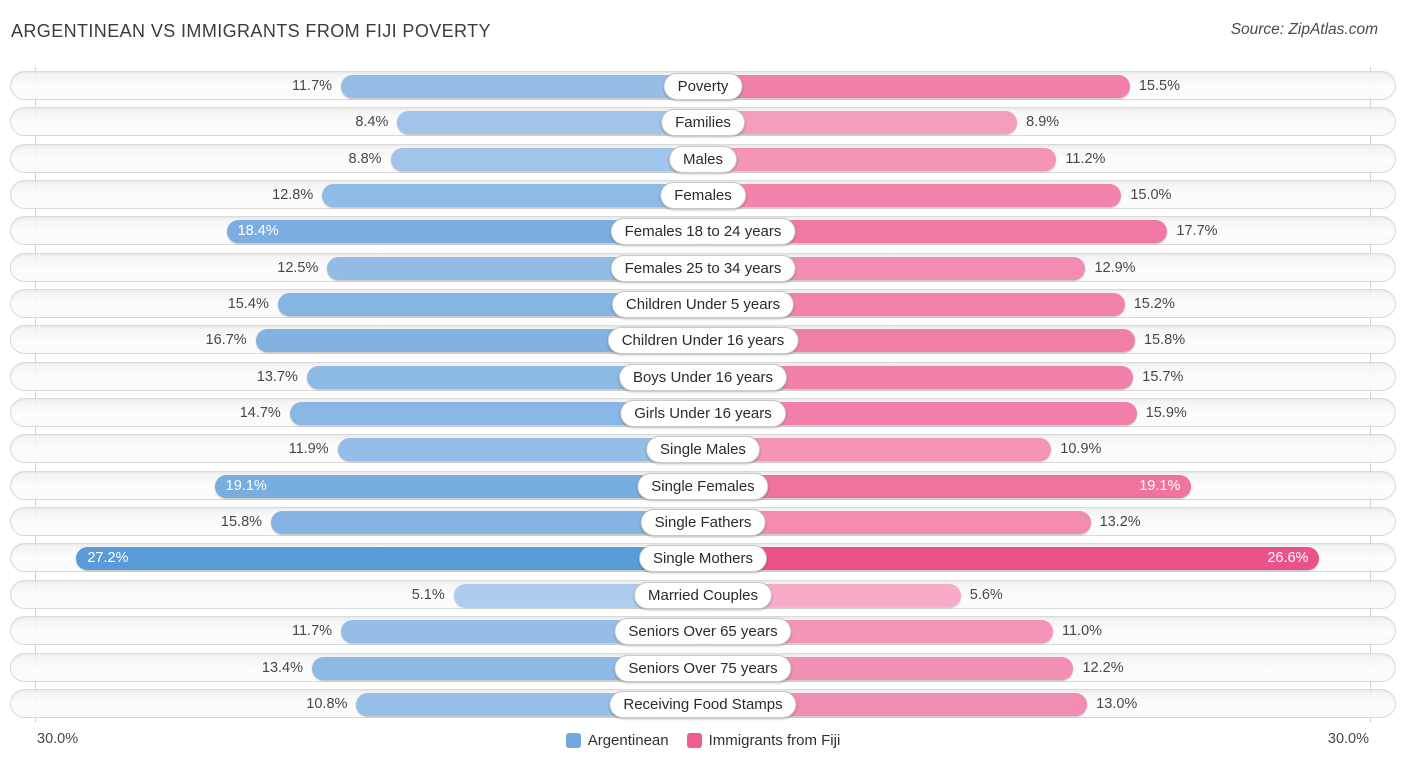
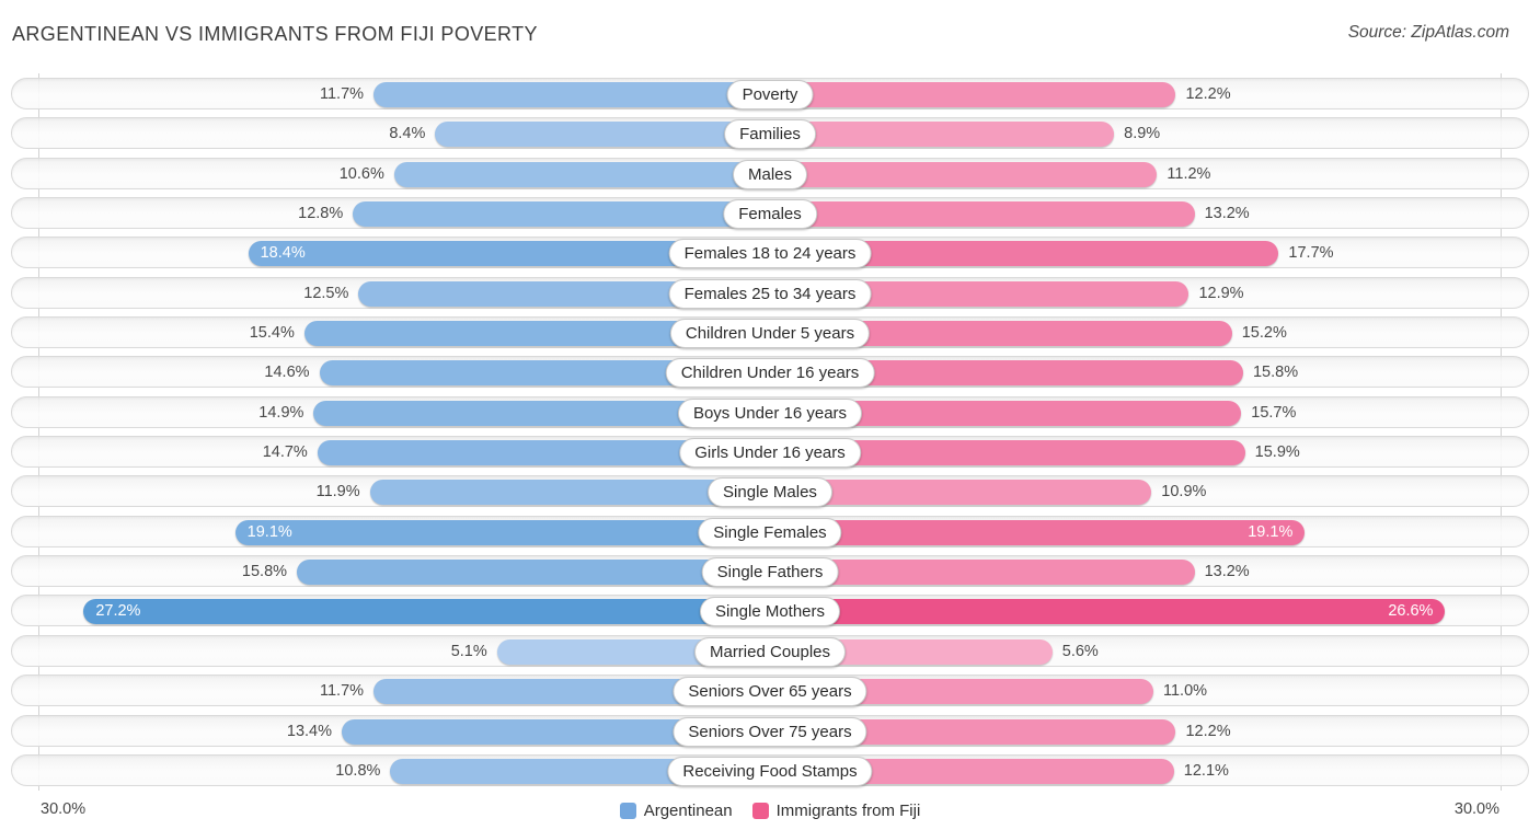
Immigrants from Fiji/Poverty: 15.5% -> 12.2%
Argentinean/Males: 8.8% -> 10.6%
Immigrants from Fiji/Females: 15.0% -> 13.2%
Argentinean/Children Under 16 years: 16.7% -> 14.6%
Argentinean/Boys Under 16 years: 13.7% -> 14.9%
Immigrants from Fiji/Receiving Food Stamps: 13.0% -> 12.1%
